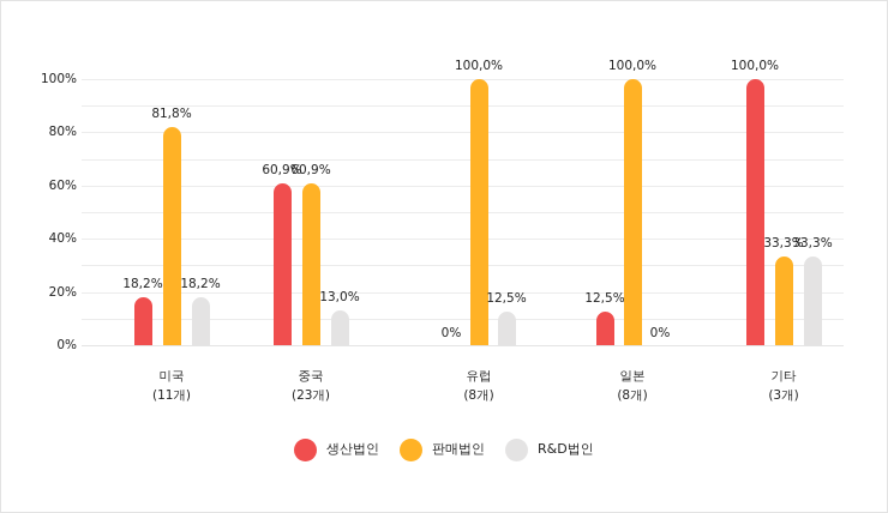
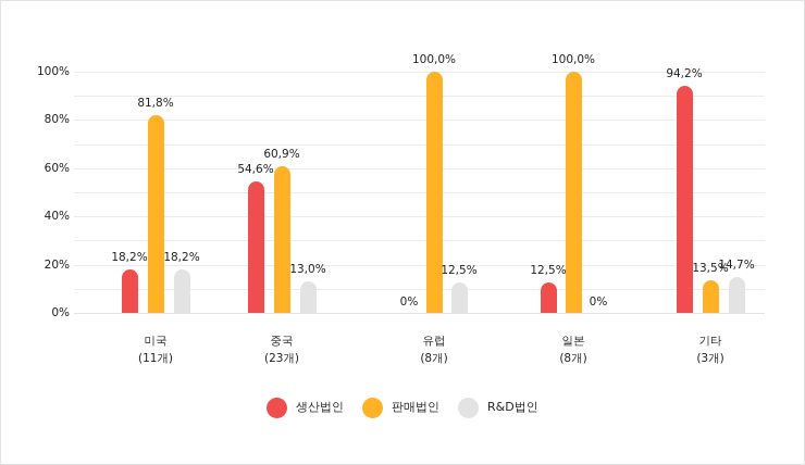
생산법인/중국: 60,9% -> 54,6%
생산법인/기타: 100,0% -> 94,2%
판매법인/기타: 33,3% -> 13,5%
R&D법인/기타: 33,3% -> 14,7%
